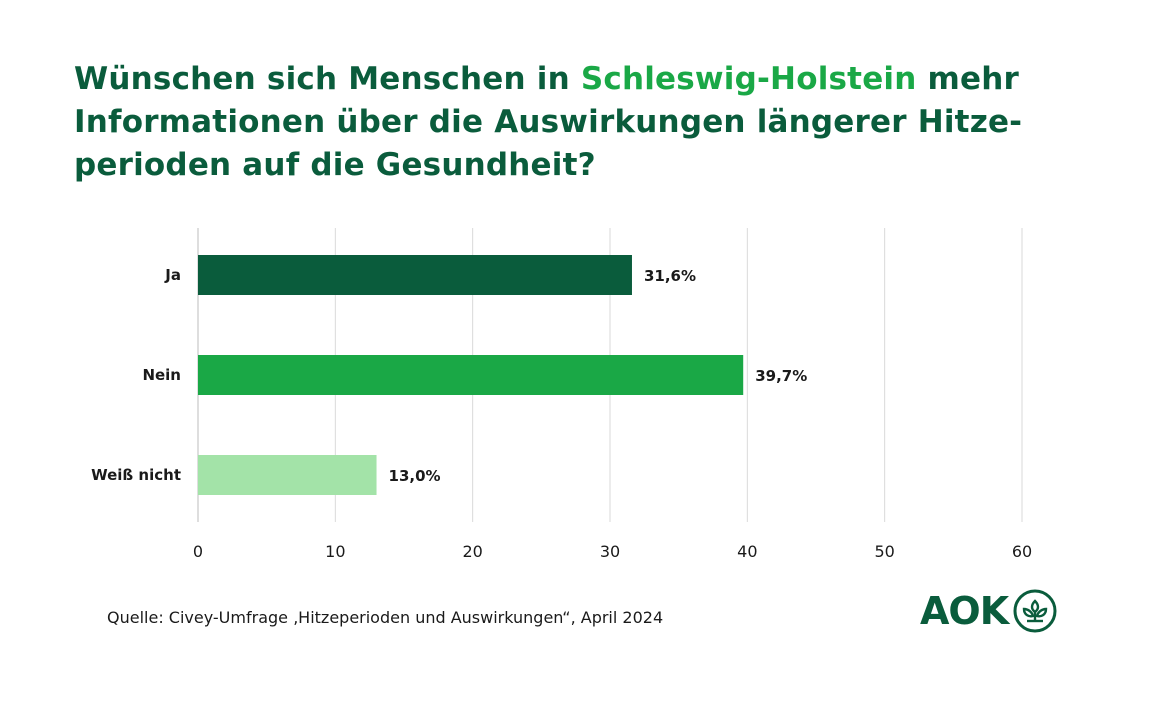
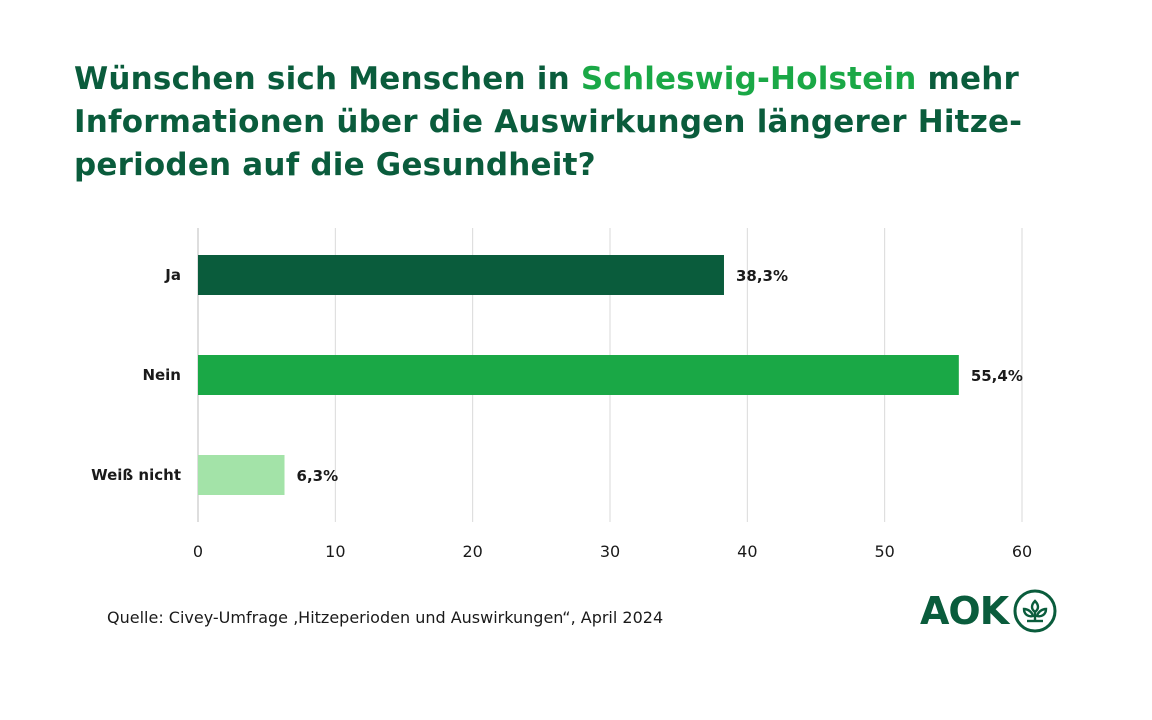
Ja: 31,6% -> 38,3%
Nein: 39,7% -> 55,4%
Weiß nicht: 13,0% -> 6,3%
